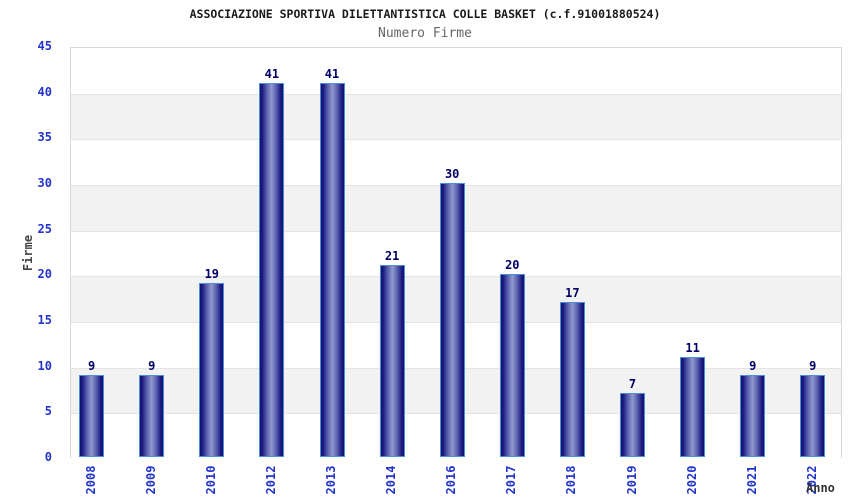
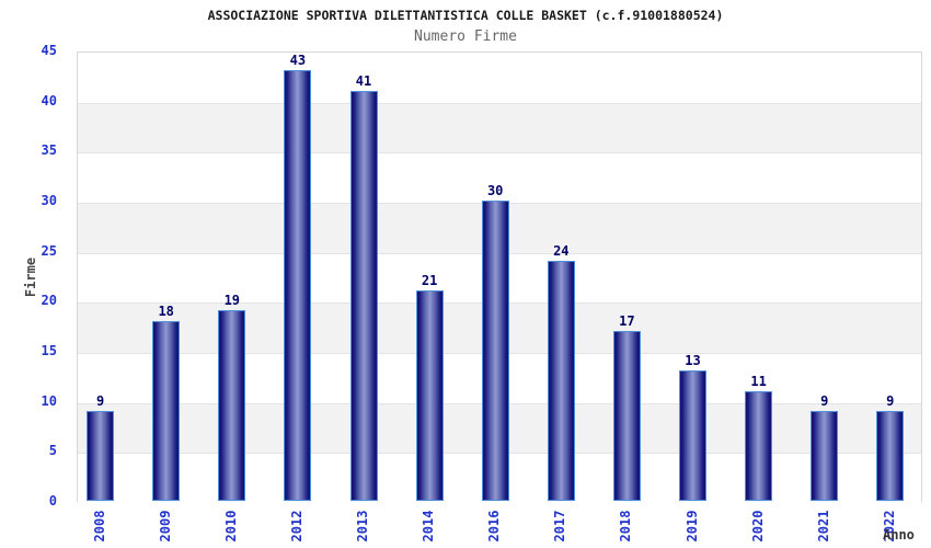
2009: 9 -> 18
2012: 41 -> 43
2017: 20 -> 24
2019: 7 -> 13
